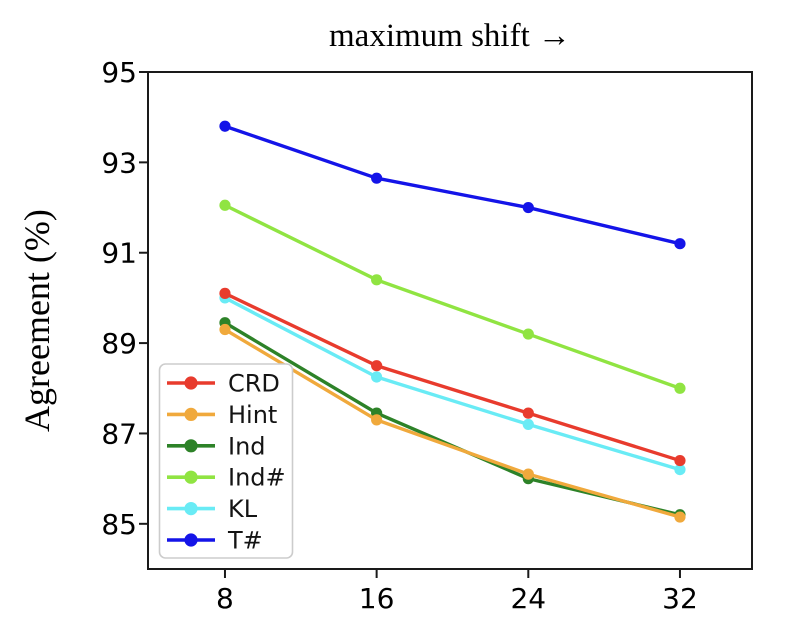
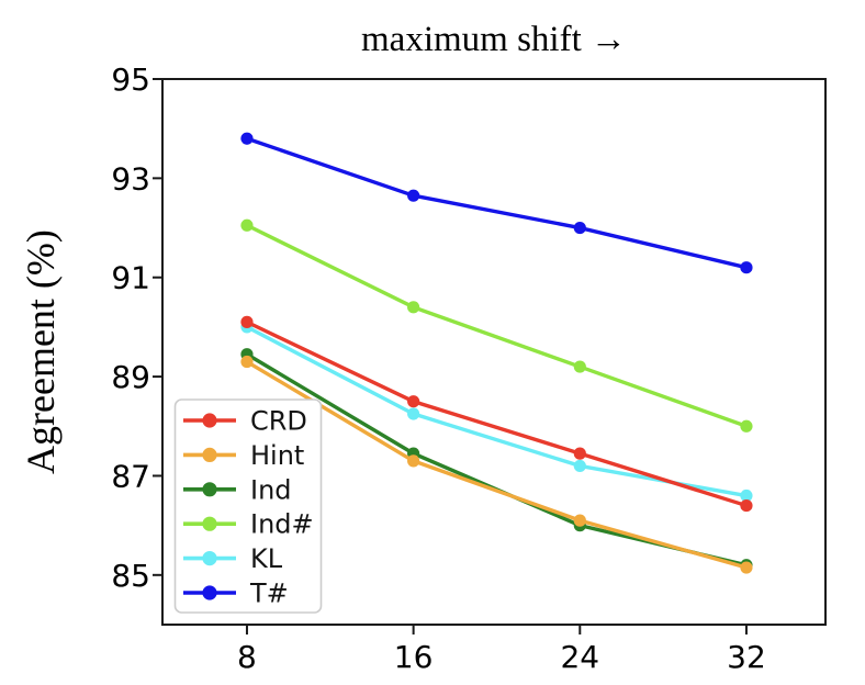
KL/32: 86.2 -> 86.6
